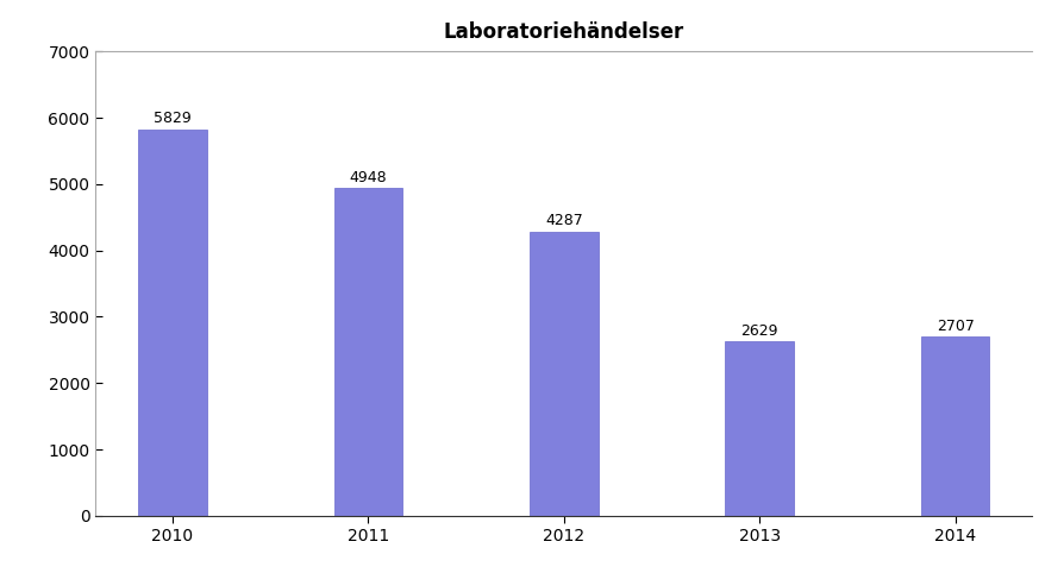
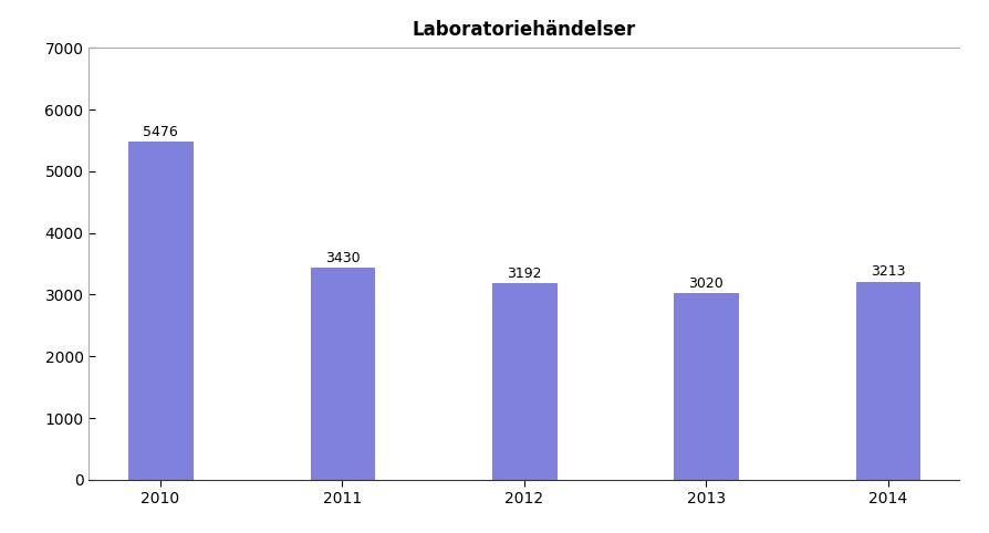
2010: 5829 -> 5476
2011: 4948 -> 3430
2012: 4287 -> 3192
2013: 2629 -> 3020
2014: 2707 -> 3213
